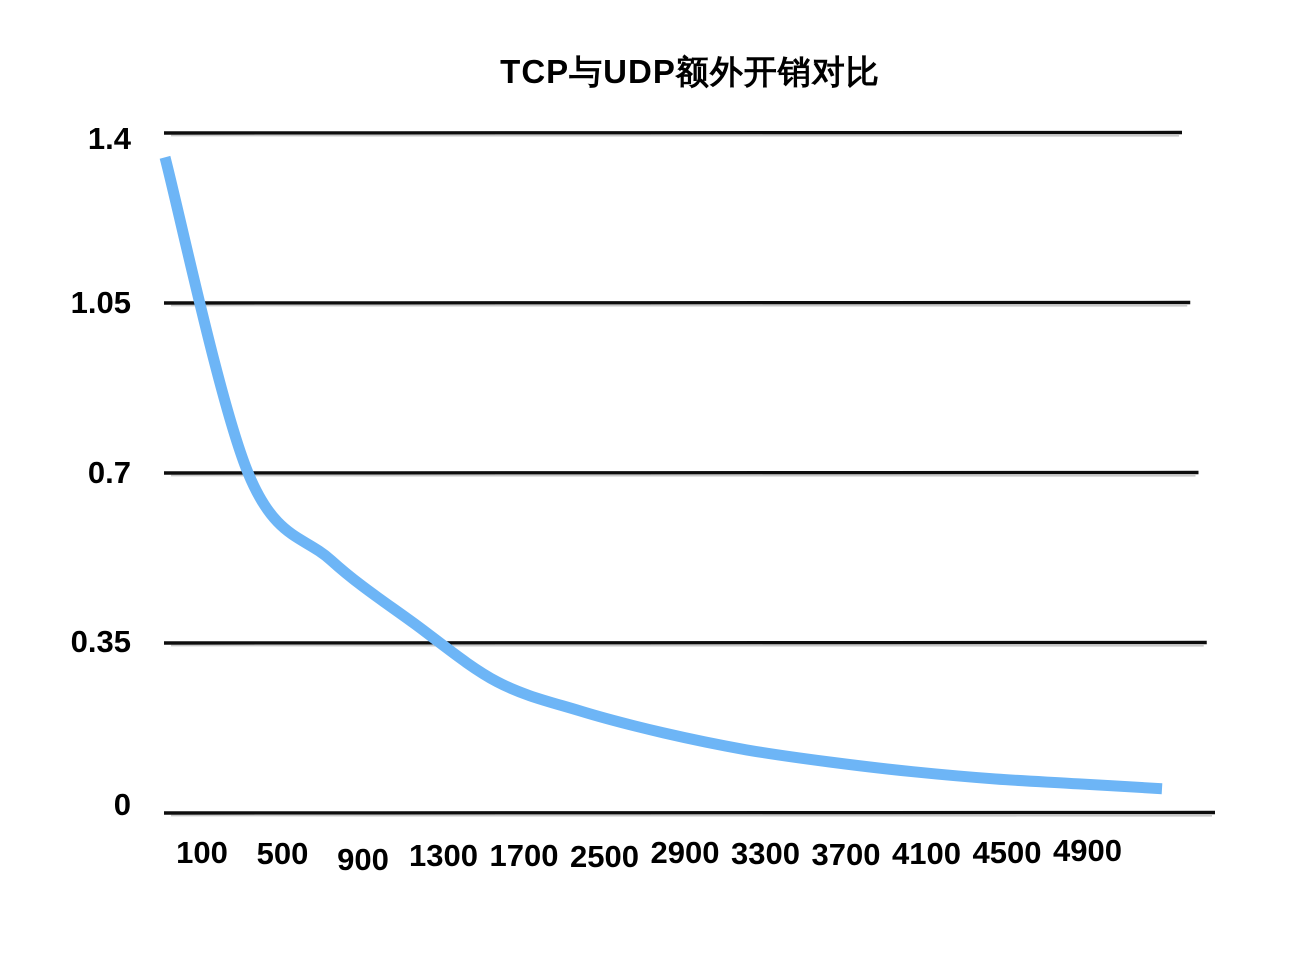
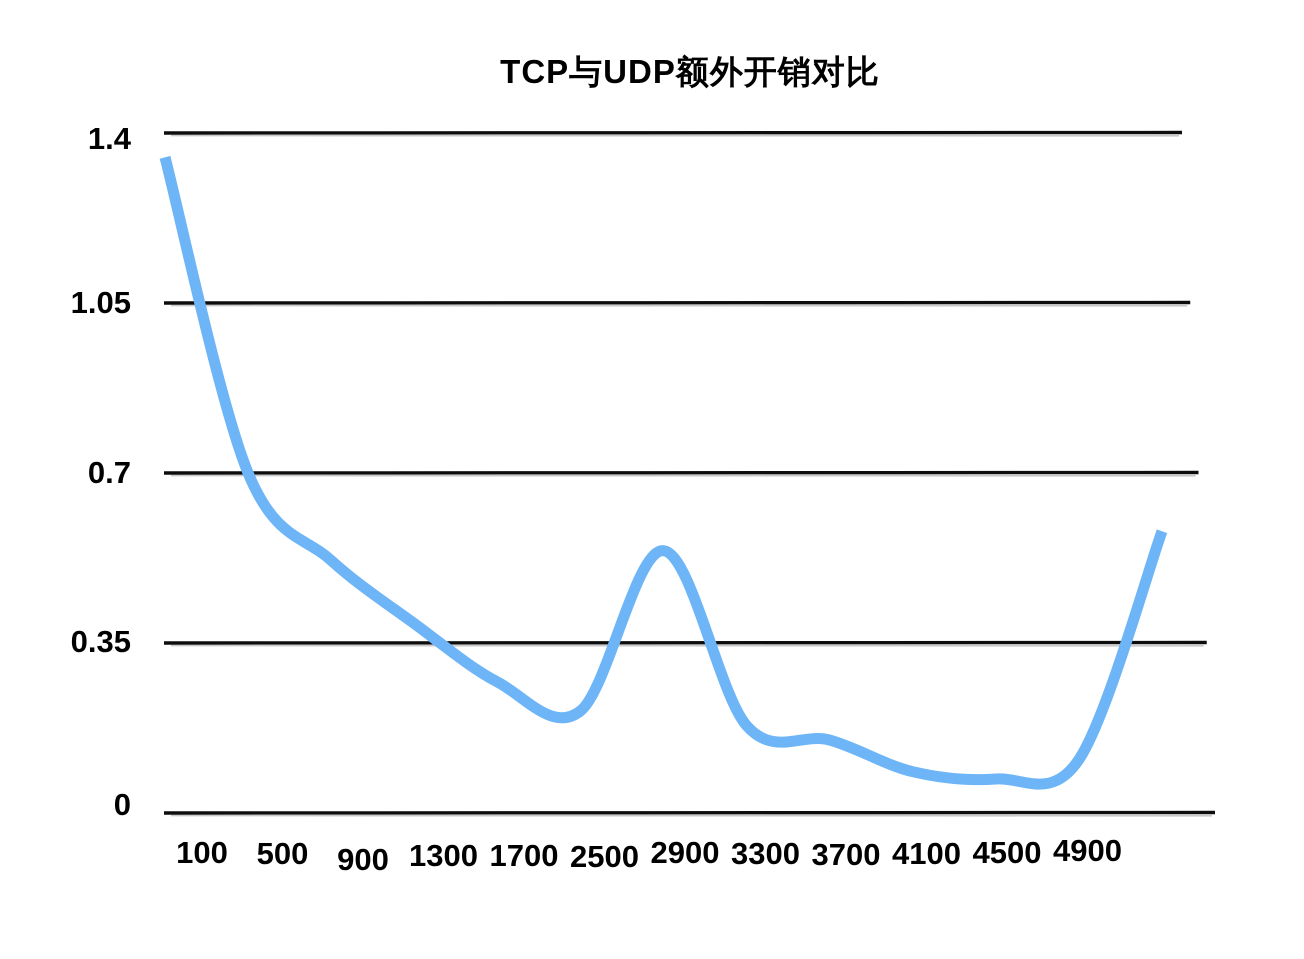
2500: 0.17 -> 0.54
2900: 0.13 -> 0.18
3300: 0.10 -> 0.15
4500: 0.06 -> 0.11
4900: 0.05 -> 0.58
